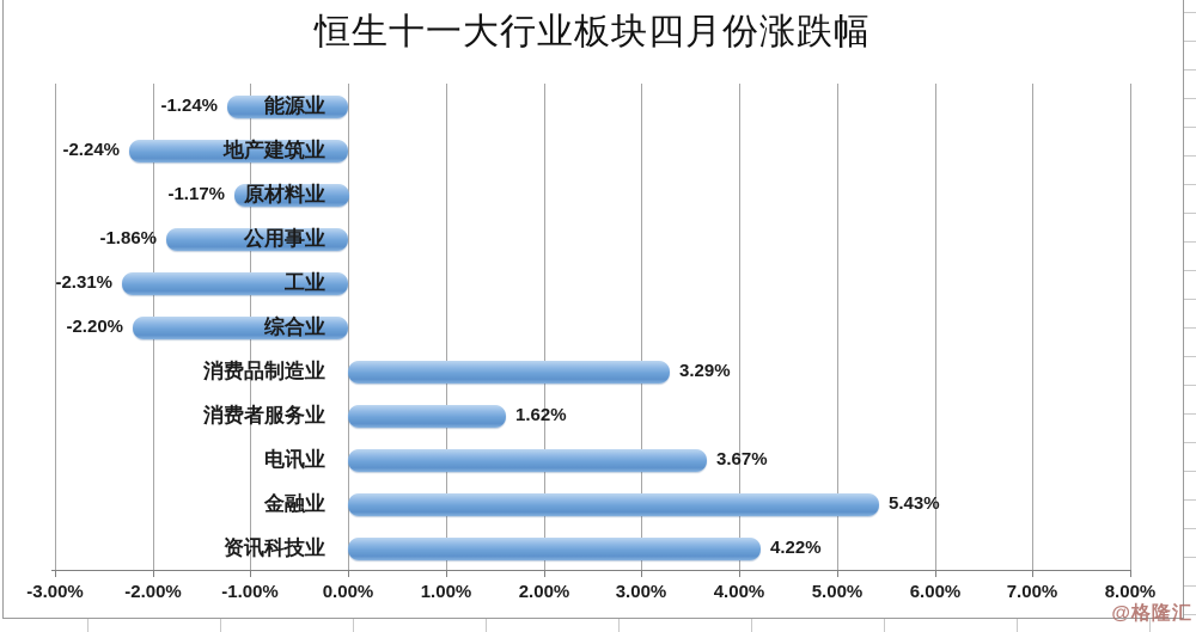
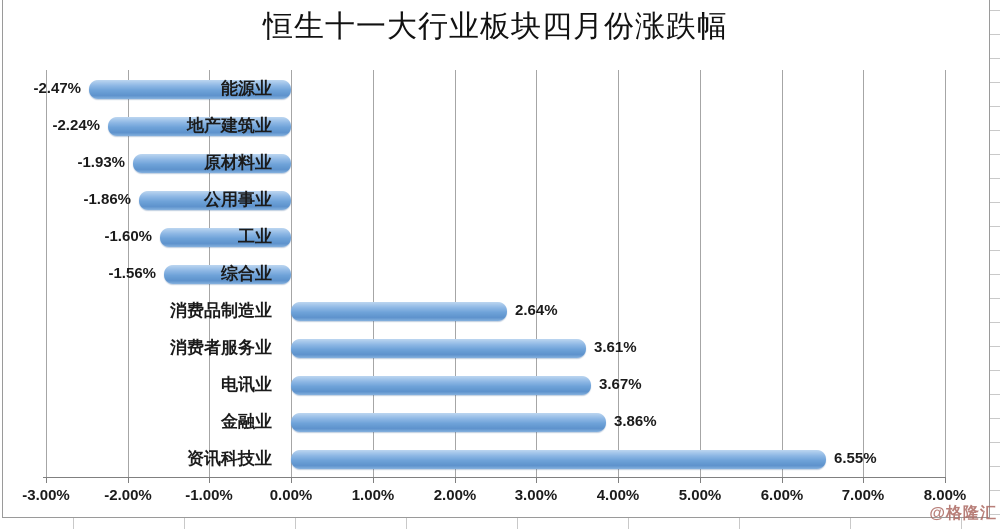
能源业: -1.24% -> -2.47%
原材料业: -1.17% -> -1.93%
工业: -2.31% -> -1.60%
综合业: -2.20% -> -1.56%
消费品制造业: 3.29% -> 2.64%
消费者服务业: 1.62% -> 3.61%
金融业: 5.43% -> 3.86%
资讯科技业: 4.22% -> 6.55%
